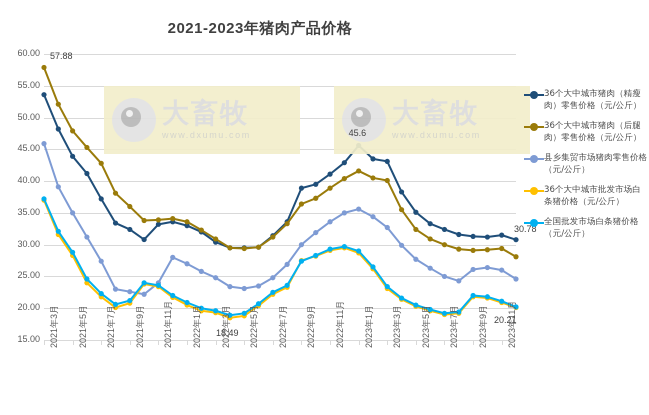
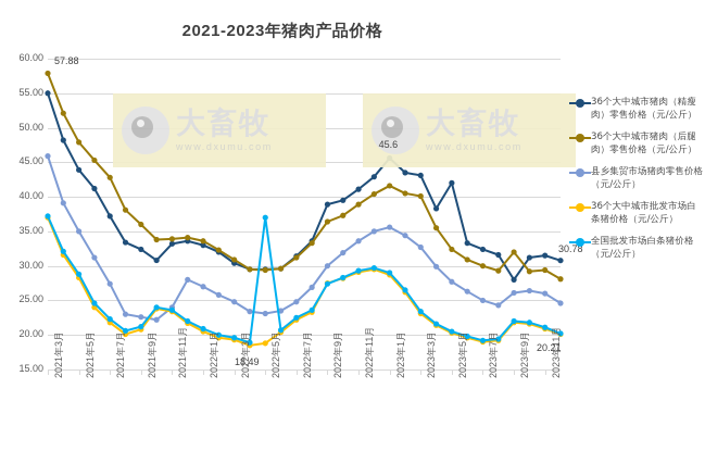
36个大中城市猪肉（精瘦肉）零售价格（元/公斤）/2021年3月: 54 -> 55
全国批发市场白条猪价格（元/公斤）/2022年5月: 19 -> 37
36个大中城市猪肉（精瘦肉）零售价格（元/公斤）/2023年5月: 35 -> 42
36个大中城市猪肉（精瘦肉）零售价格（元/公斤）/2023年9月: 31 -> 28
36个大中城市猪肉（后腿肉）零售价格（元/公斤）/2023年9月: 29 -> 32
